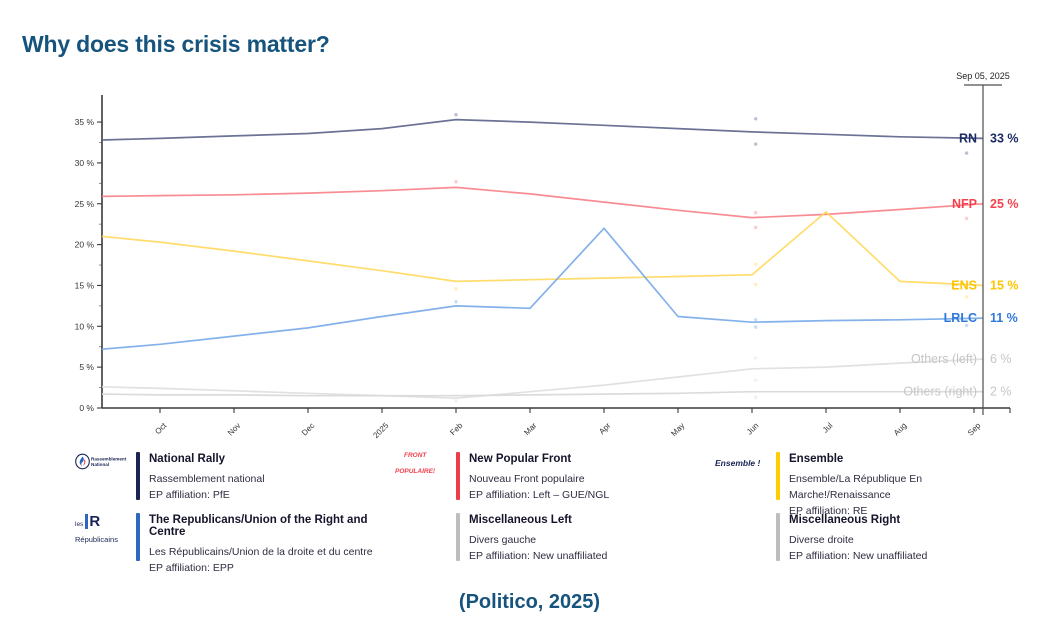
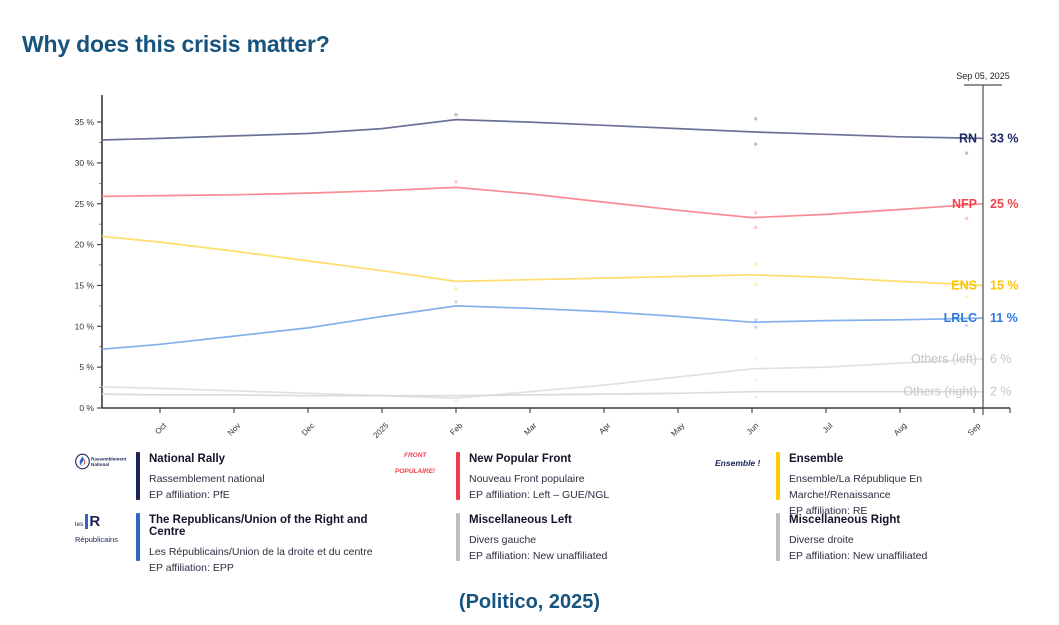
LRLC/Apr: 22% -> 12%
ENS/Jul: 24% -> 16%
